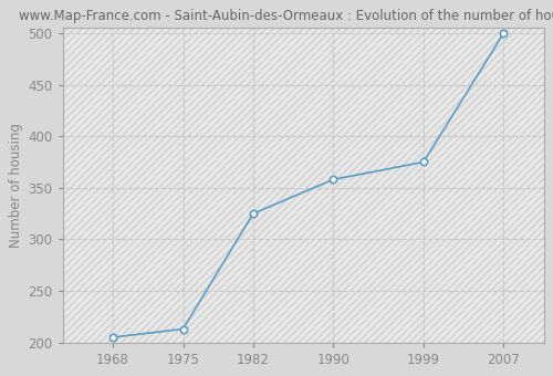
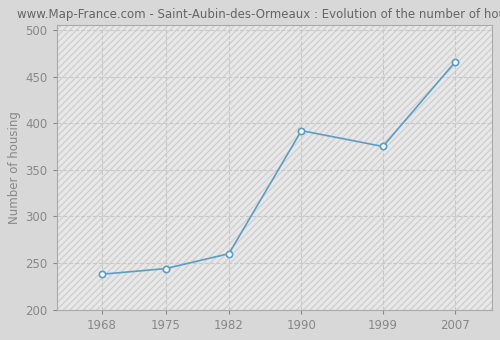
1968: 205 -> 238
1975: 213 -> 244
1982: 325 -> 260
1990: 358 -> 392
2007: 500 -> 466
